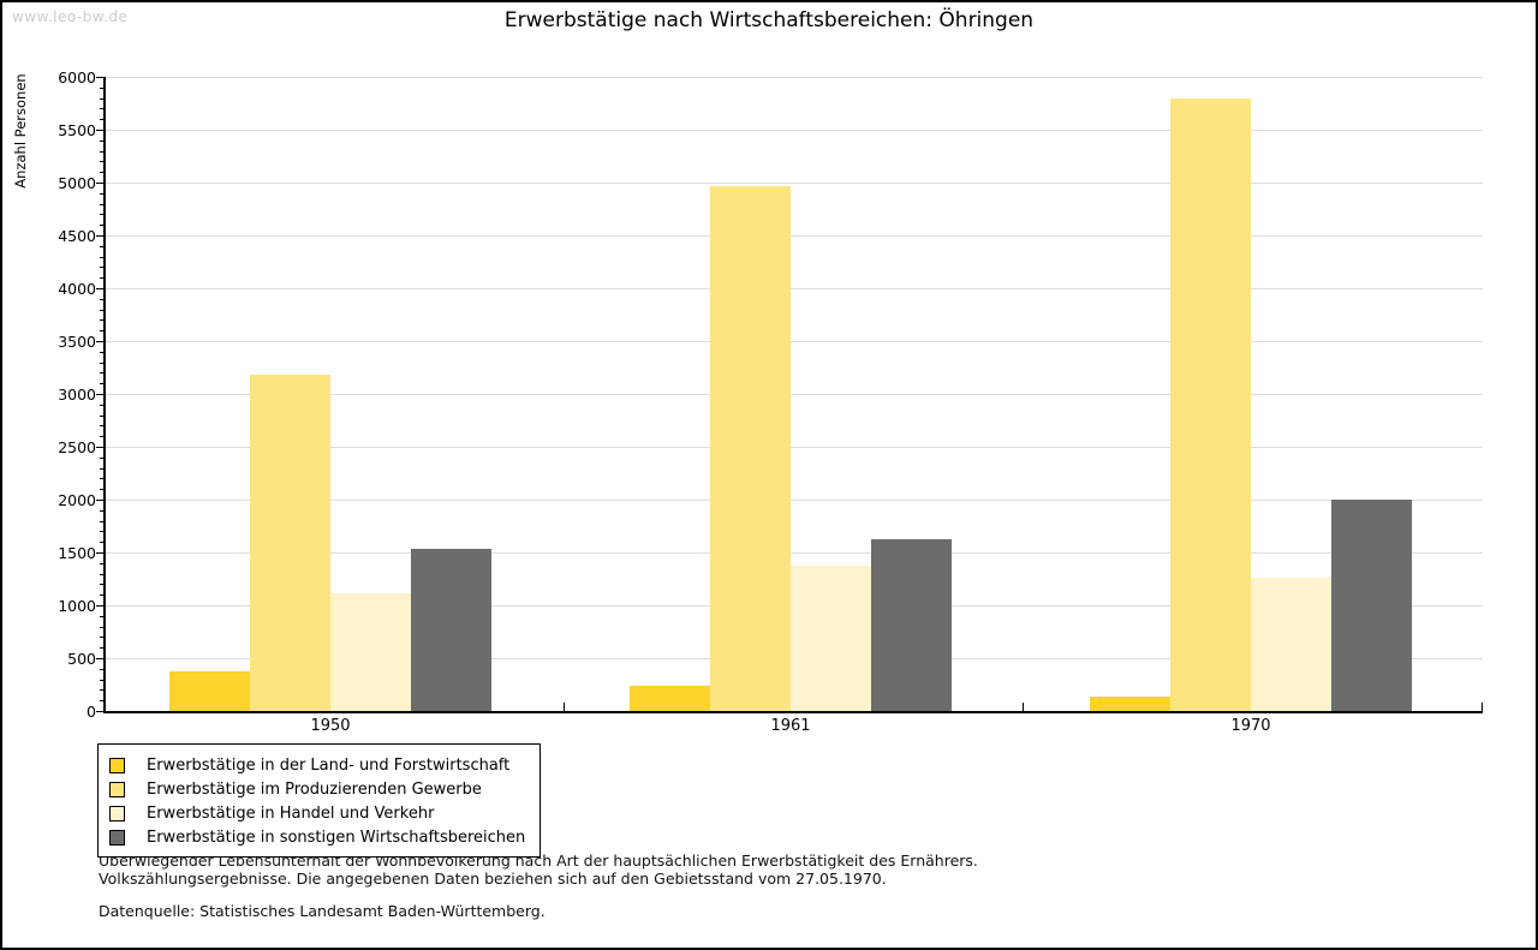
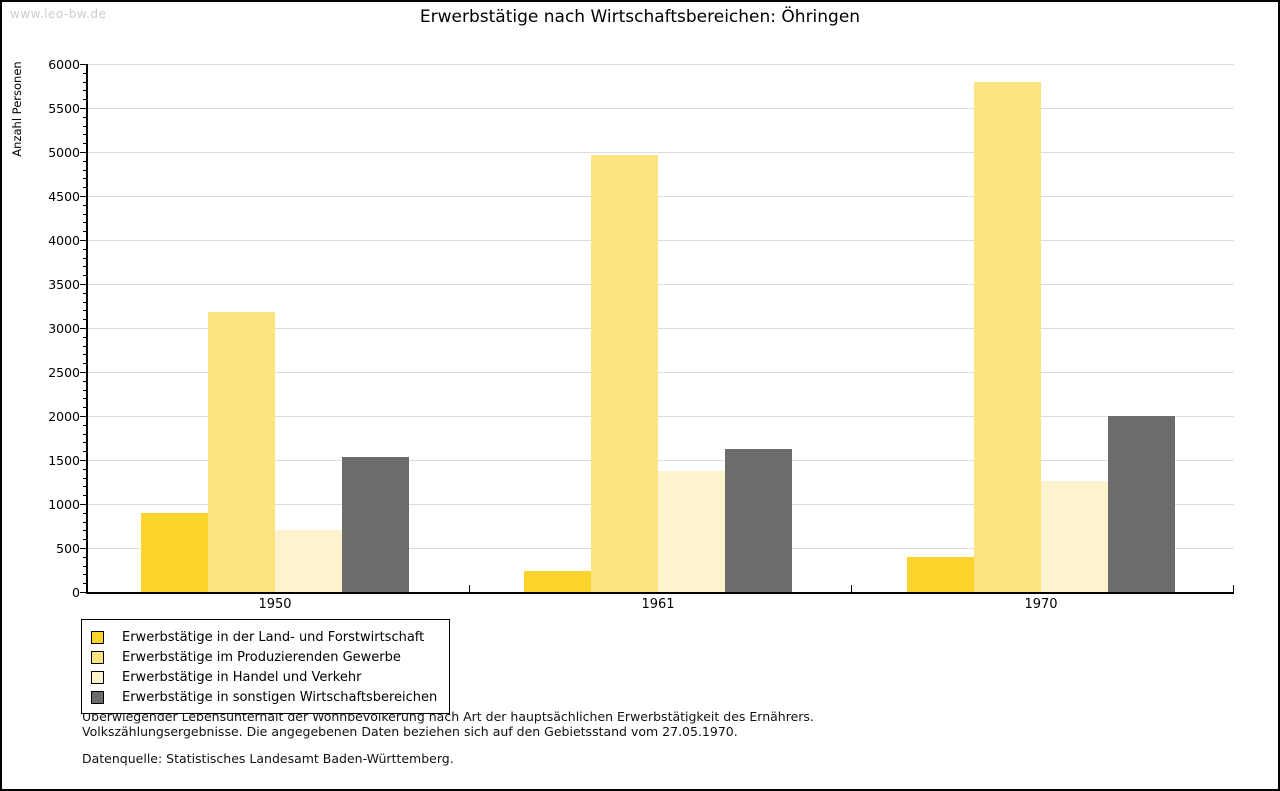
Erwerbstätige in der Land- und Forstwirtschaft/1950: 400 -> 900
Erwerbstätige in Handel und Verkehr/1950: 1100 -> 700
Erwerbstätige in der Land- und Forstwirtschaft/1970: 100 -> 400
